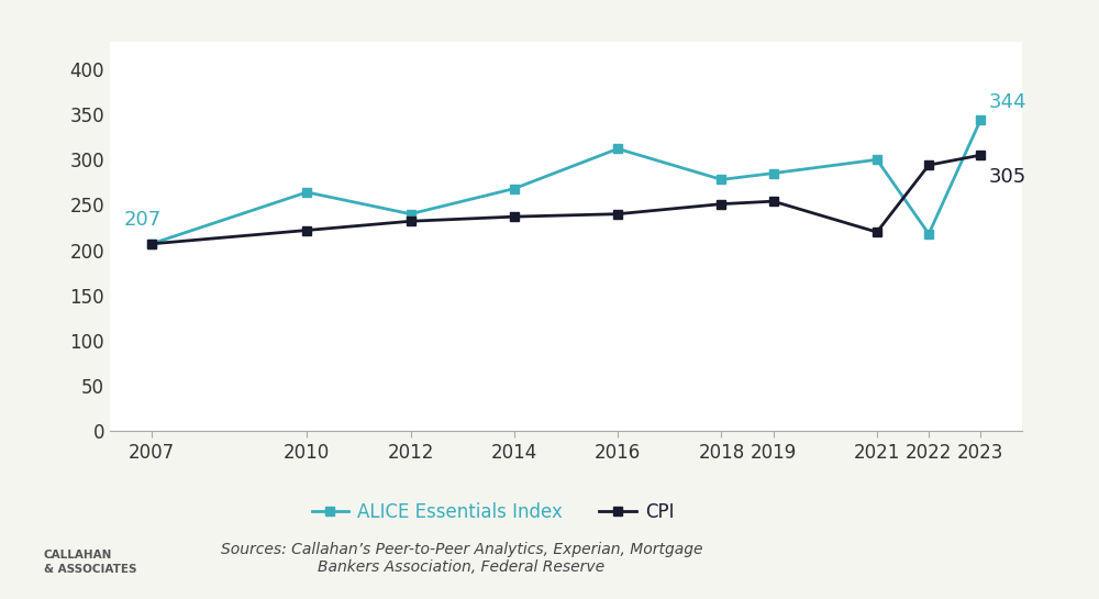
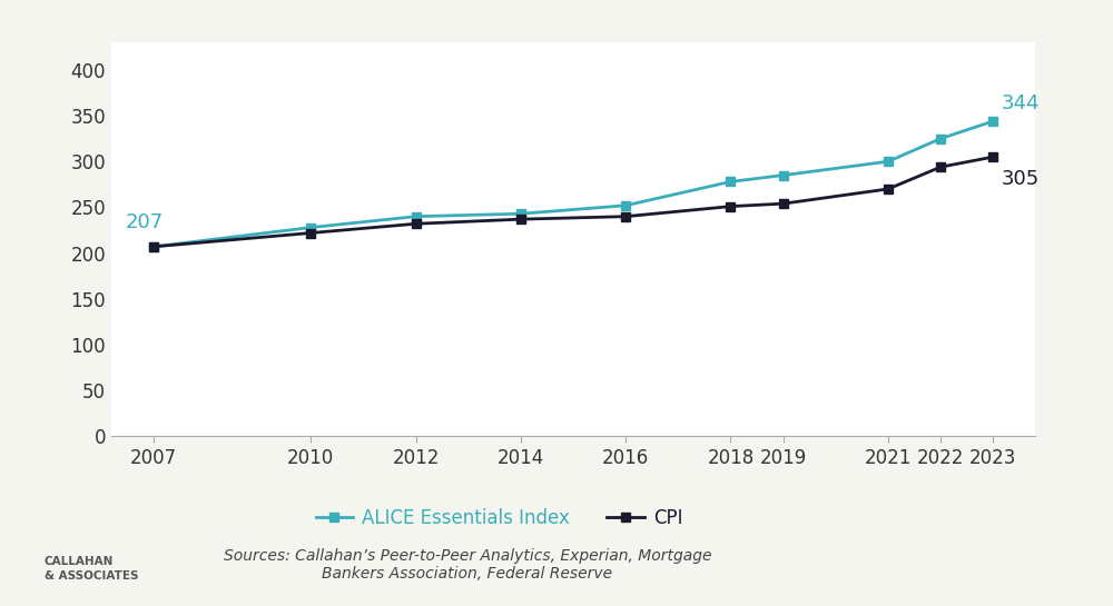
ALICE Essentials Index/2010: 264 -> 228
ALICE Essentials Index/2014: 268 -> 243
ALICE Essentials Index/2016: 312 -> 252
CPI/2021: 220 -> 270
ALICE Essentials Index/2022: 218 -> 325
